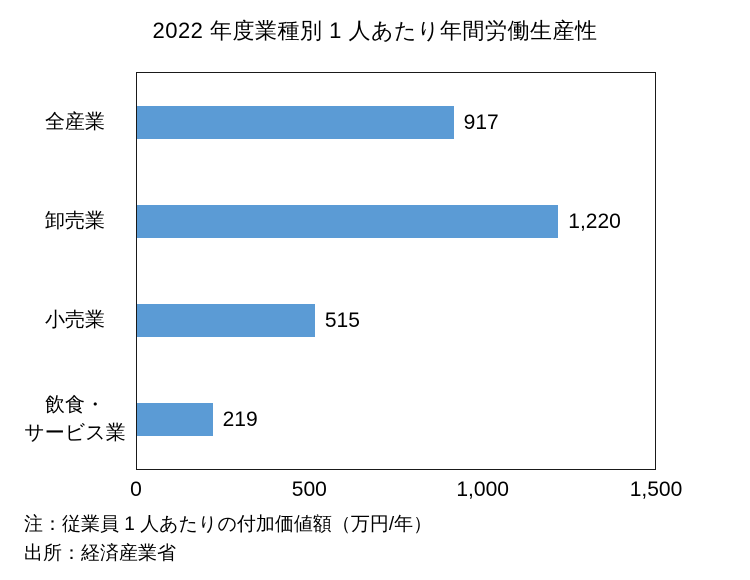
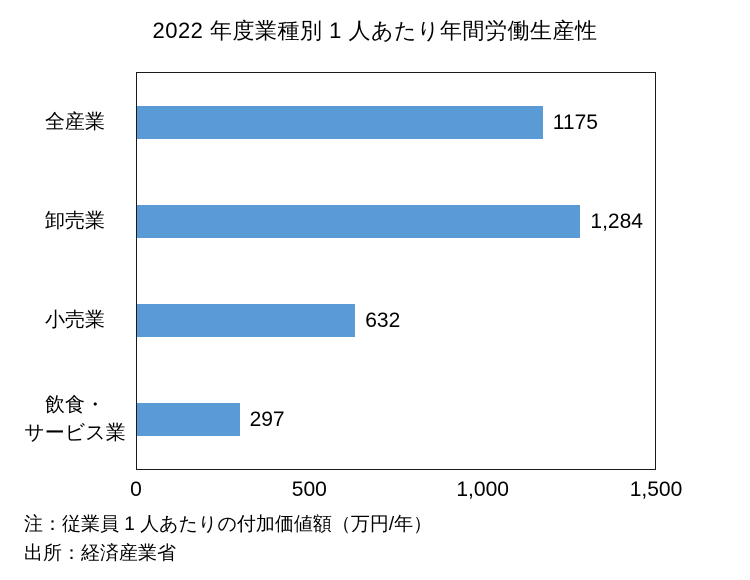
全産業: 917 -> 1175
卸売業: 1,220 -> 1,284
小売業: 515 -> 632
飲食・ サービス業: 219 -> 297
